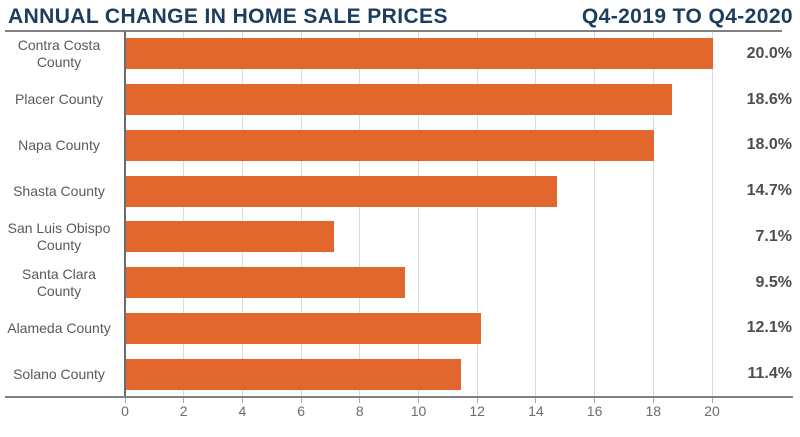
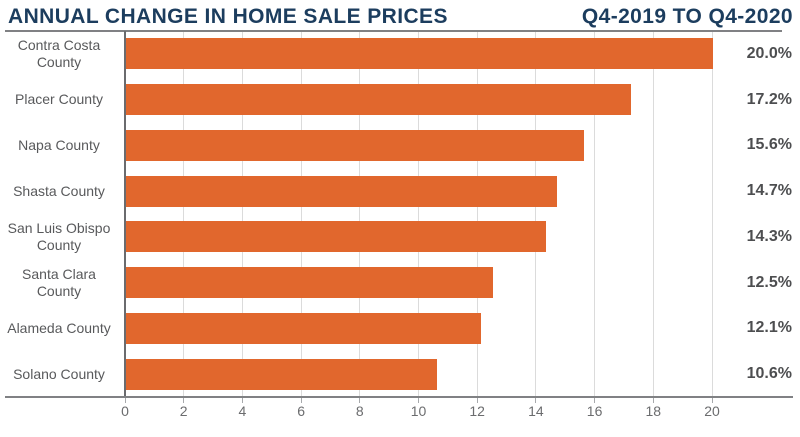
Placer County: 18.6% -> 17.2%
Napa County: 18.0% -> 15.6%
San Luis Obispo County: 7.1% -> 14.3%
Santa Clara County: 9.5% -> 12.5%
Solano County: 11.4% -> 10.6%
